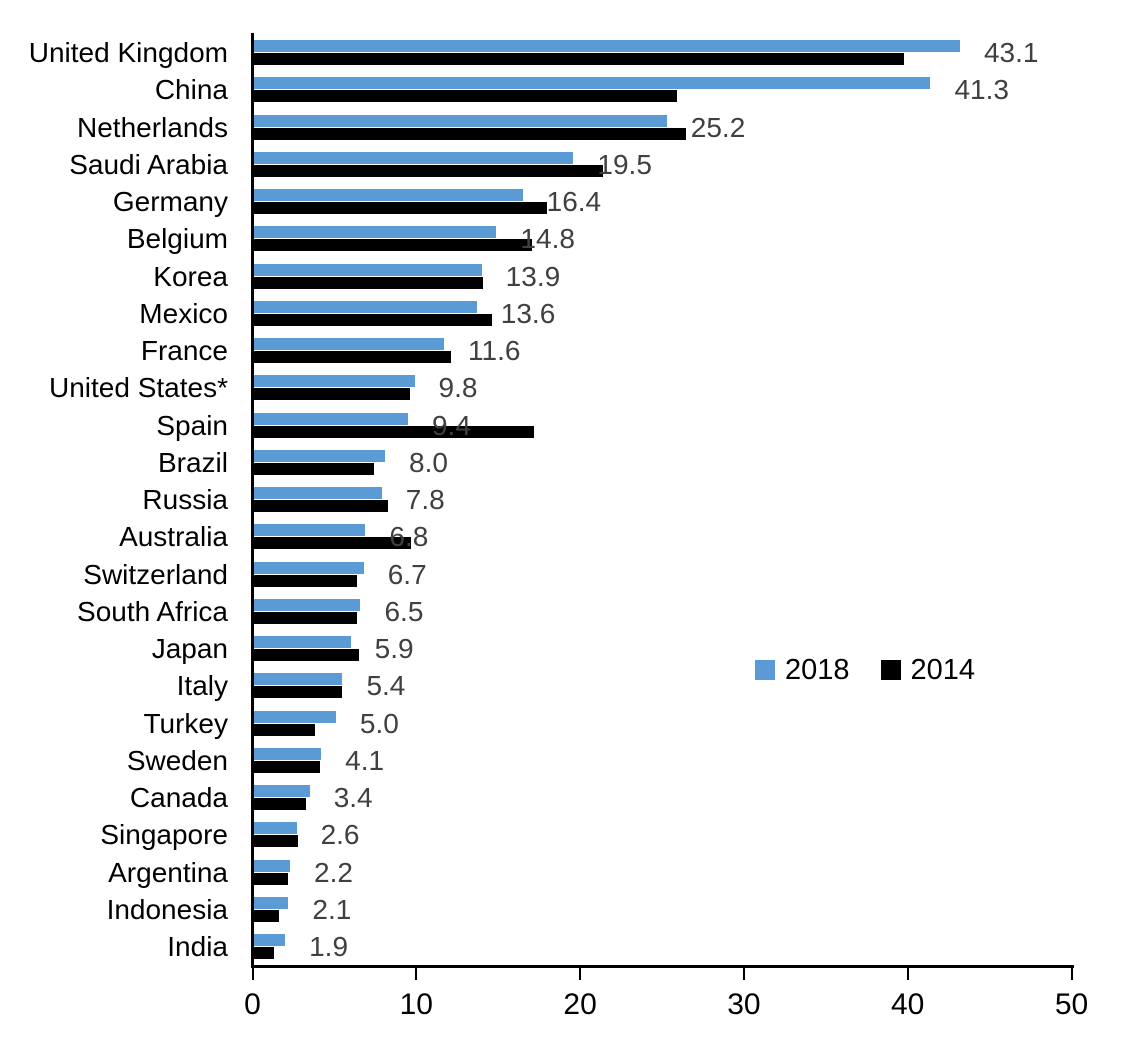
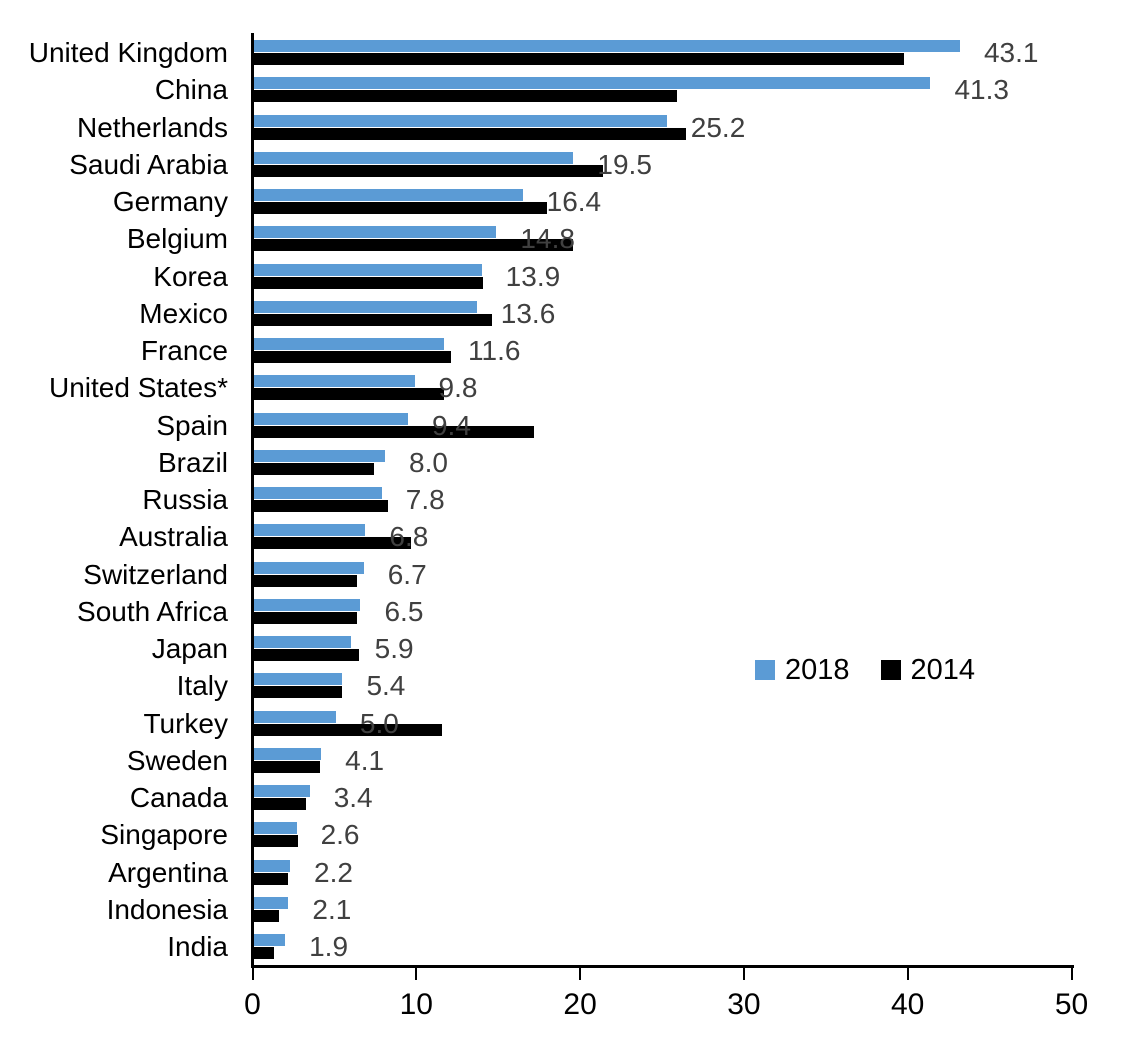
2014/Belgium: 17.0 -> 19.5
2014/United States*: 9.5 -> 11.6
2014/Turkey: 3.7 -> 11.5
